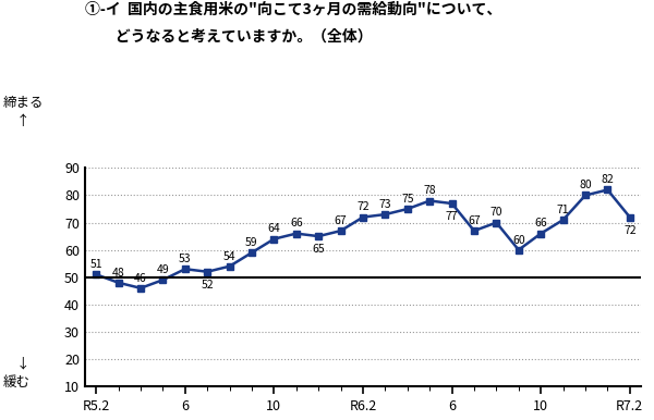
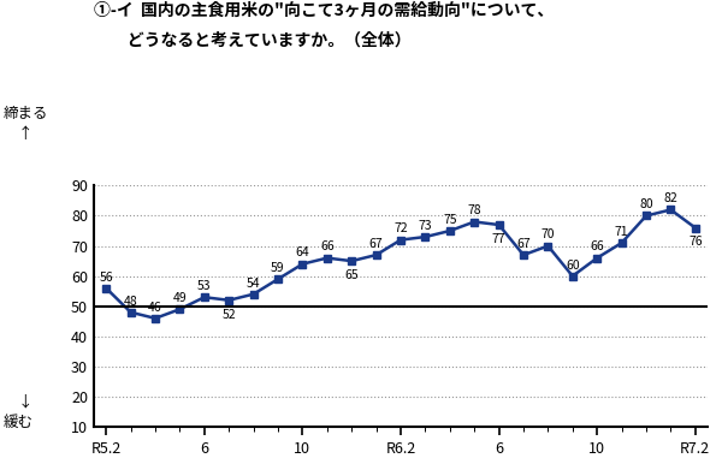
R5.2: 51 -> 56
R7.2: 72 -> 76
